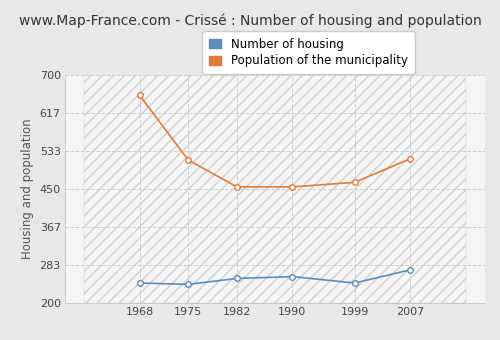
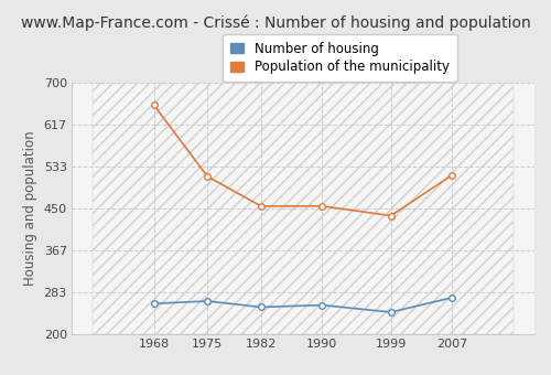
Number of housing/1968: 243 -> 260
Number of housing/1975: 240 -> 265
Population of the municipality/1999: 464 -> 435
